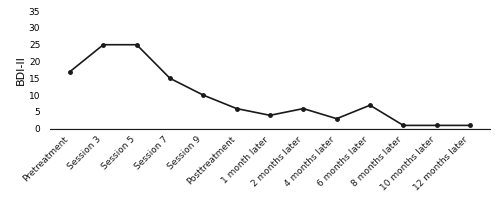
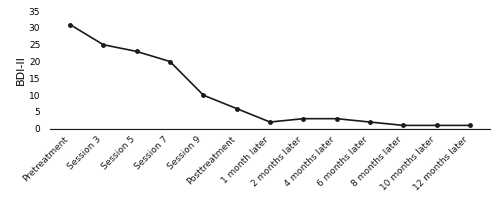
Pretreatment: 17 -> 31
Session 5: 25 -> 23
Session 7: 15 -> 20
1 month later: 4 -> 2
2 months later: 6 -> 3
6 months later: 7 -> 2
